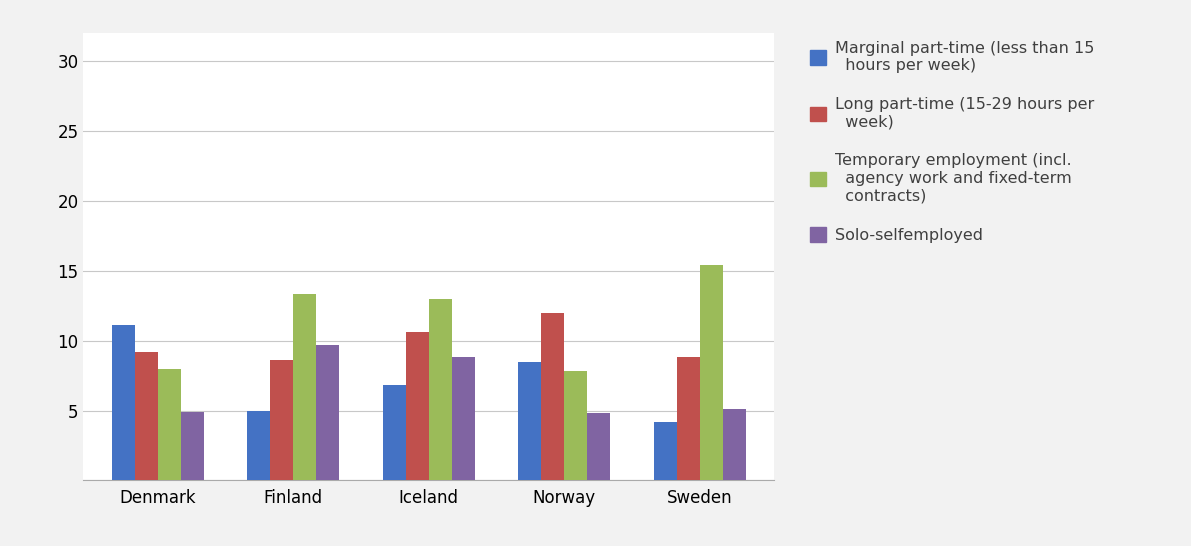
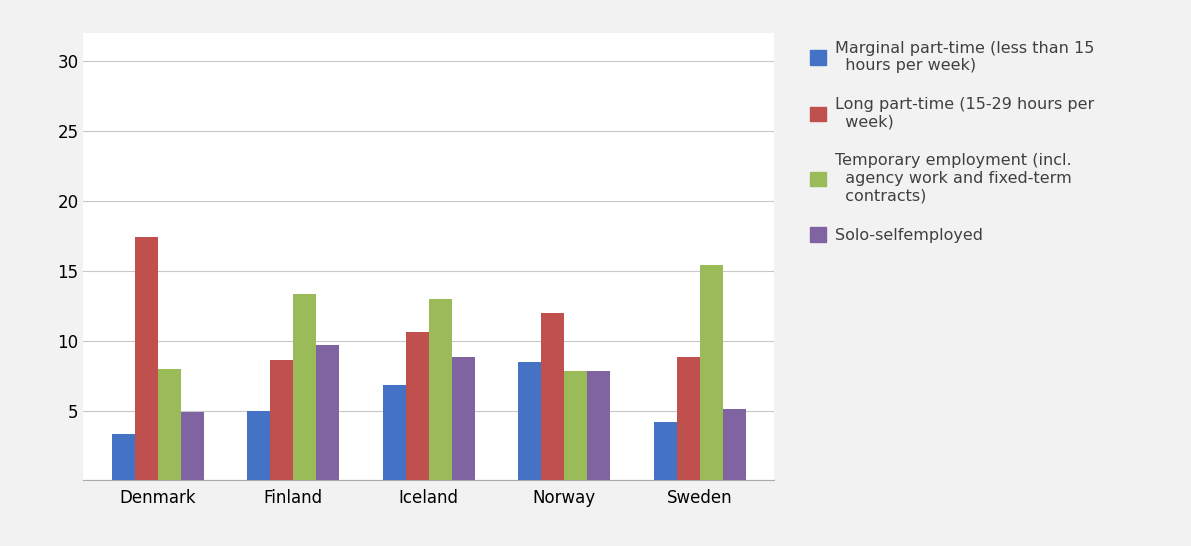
Marginal part-time (less than 15 hours per week)/Denmark: 11.1 -> 3.3
Long part-time (15-29 hours per week)/Denmark: 9.2 -> 17.4
Solo-selfemployed/Norway: 4.8 -> 7.8
